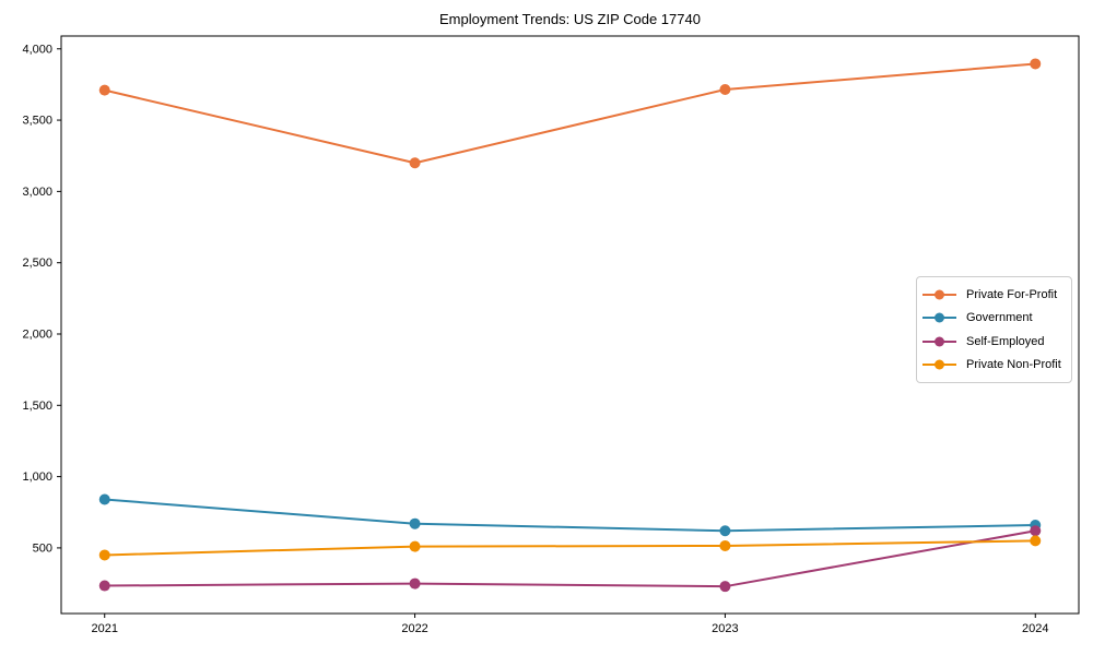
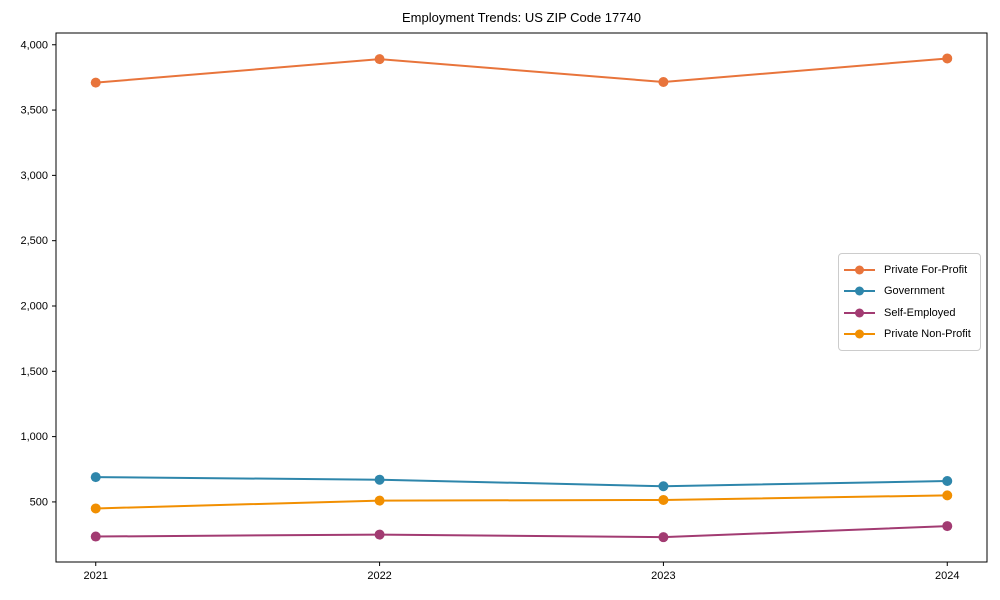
Government/2021: 840 -> 690
Private For-Profit/2022: 3200 -> 3890
Self-Employed/2024: 620 -> 320
